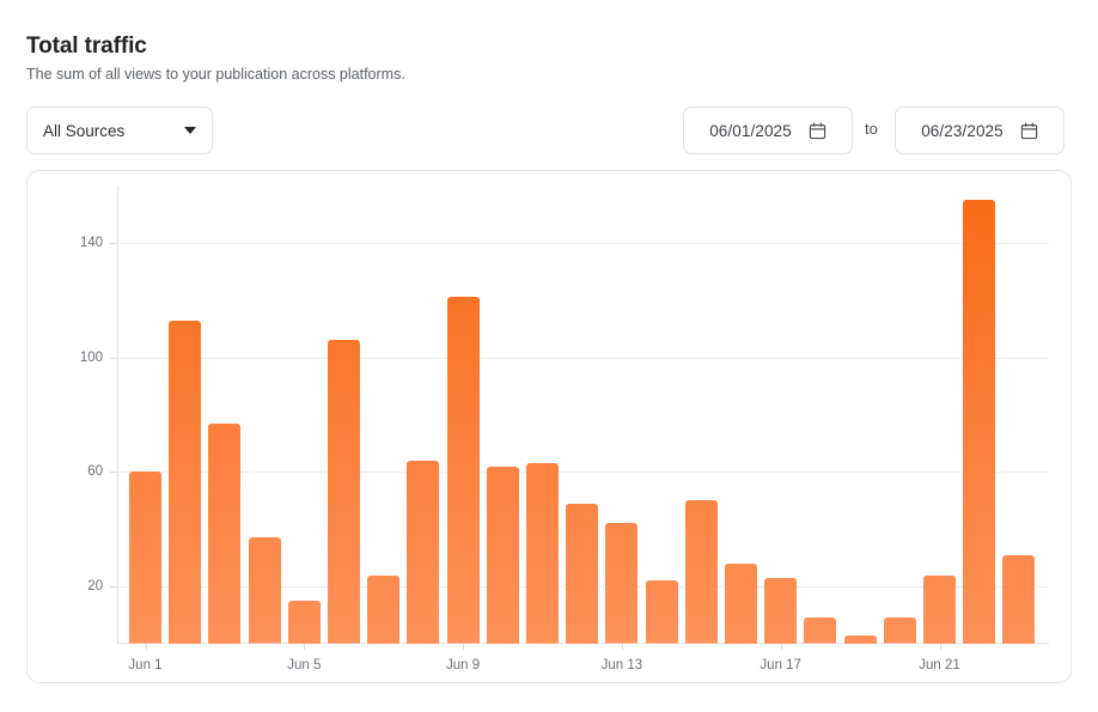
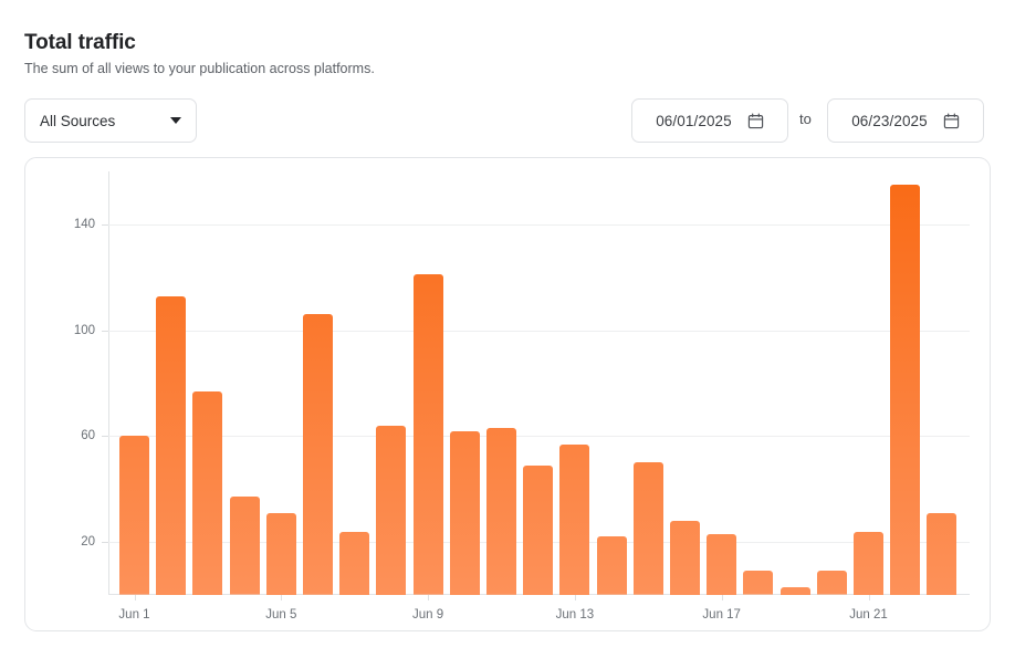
Jun 5: 15 -> 31
Jun 13: 42 -> 57
